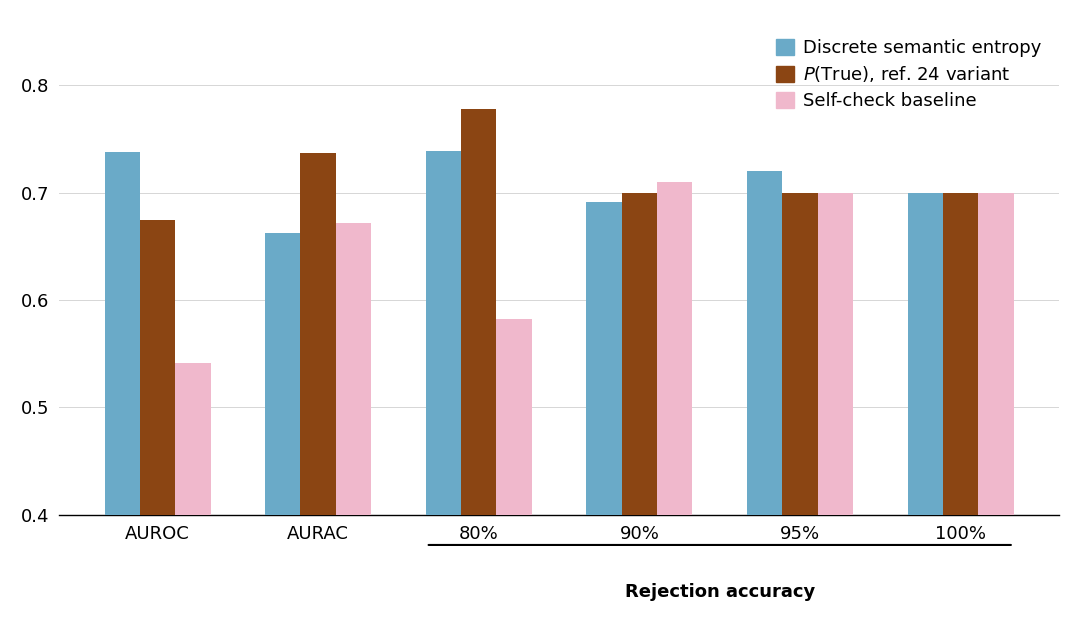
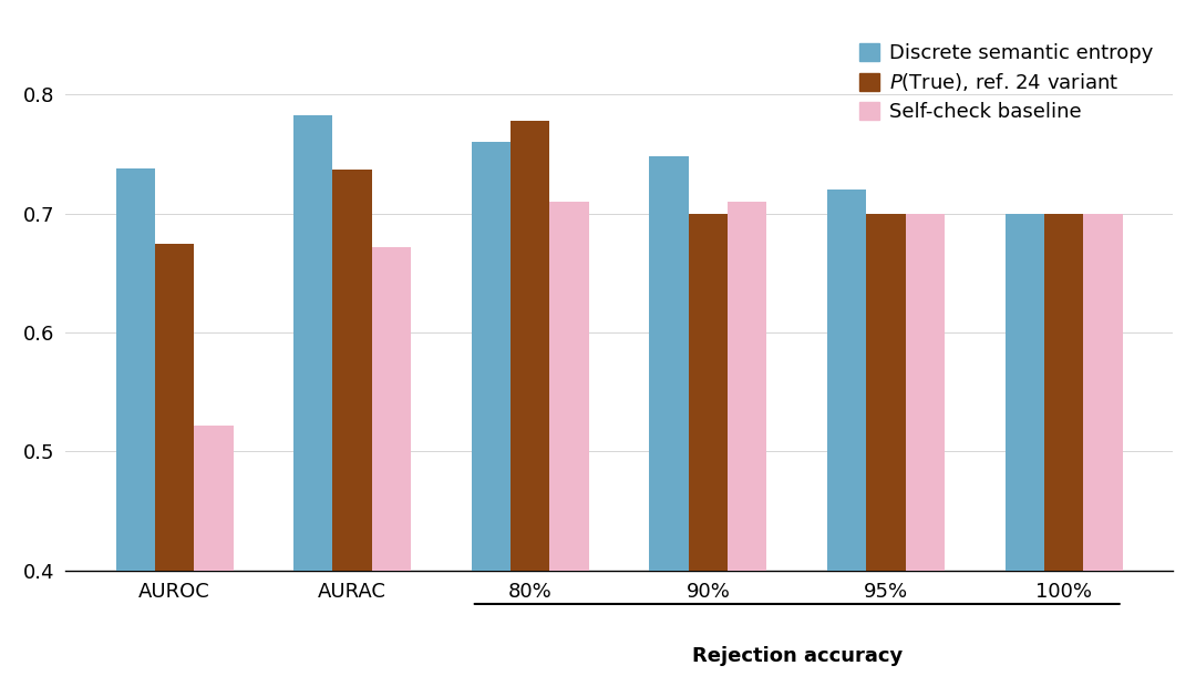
Self-check baseline/AUROC: 0.541 -> 0.522
Discrete semantic entropy/AURAC: 0.662 -> 0.783
Discrete semantic entropy/80%: 0.739 -> 0.760
Self-check baseline/80%: 0.582 -> 0.710
Discrete semantic entropy/90%: 0.691 -> 0.748
